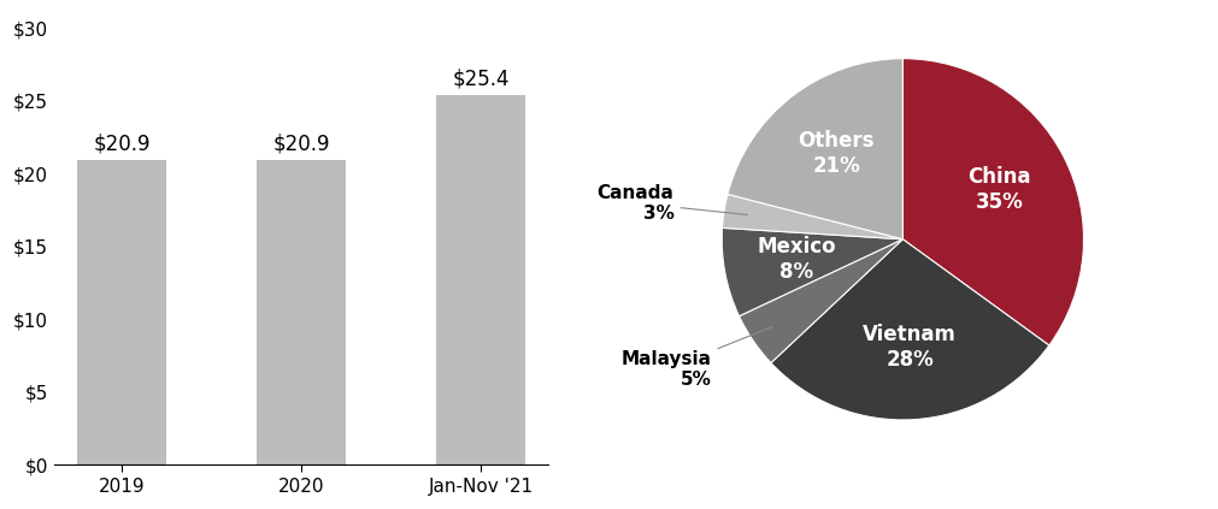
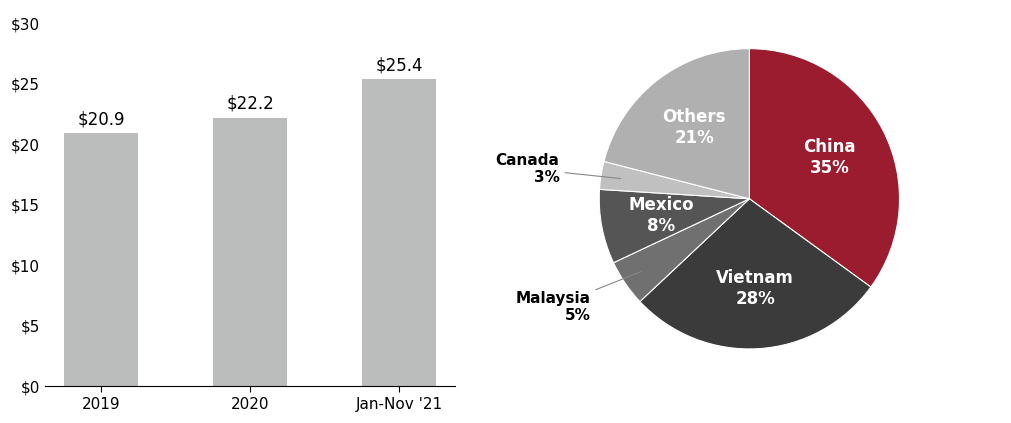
2020: $20.9 -> $22.2
